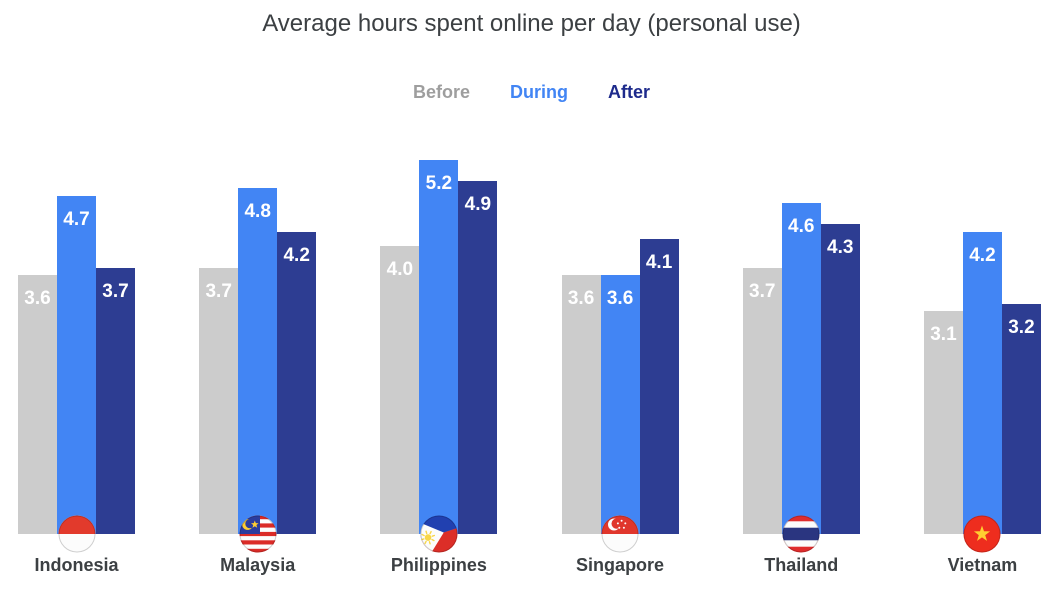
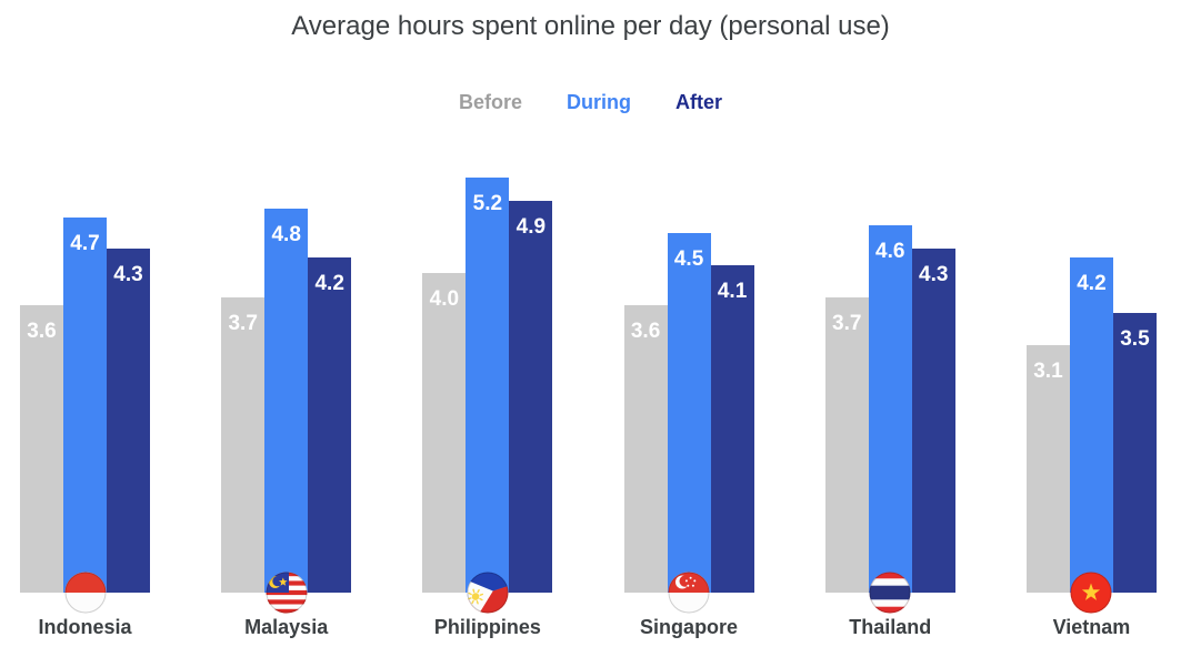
After/Indonesia: 3.7 -> 4.3
During/Singapore: 3.6 -> 4.5
After/Vietnam: 3.2 -> 3.5
